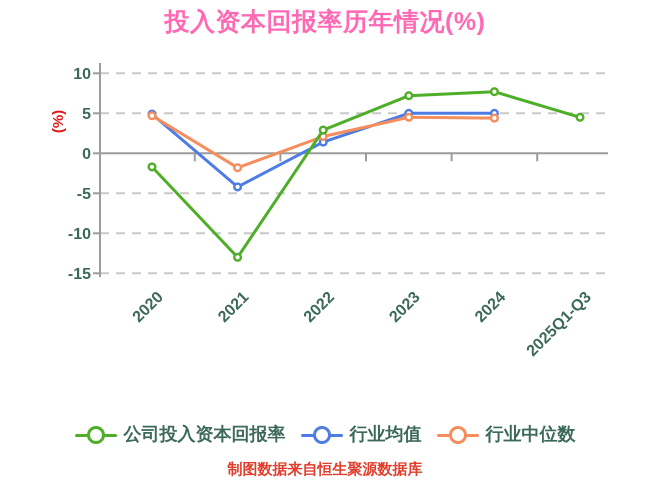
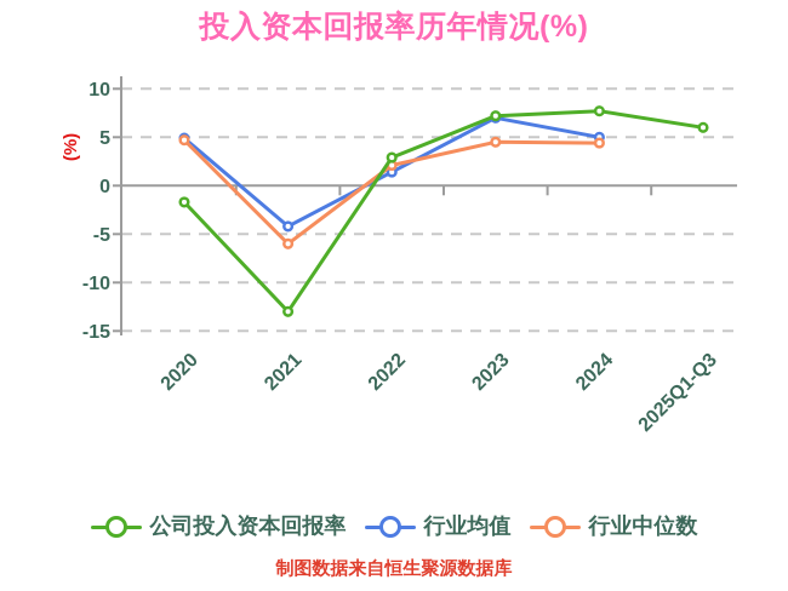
行业中位数/2021: -2 -> -6
行业均值/2023: 5 -> 7
公司投入资本回报率/2025Q1-Q3: 4 -> 6
